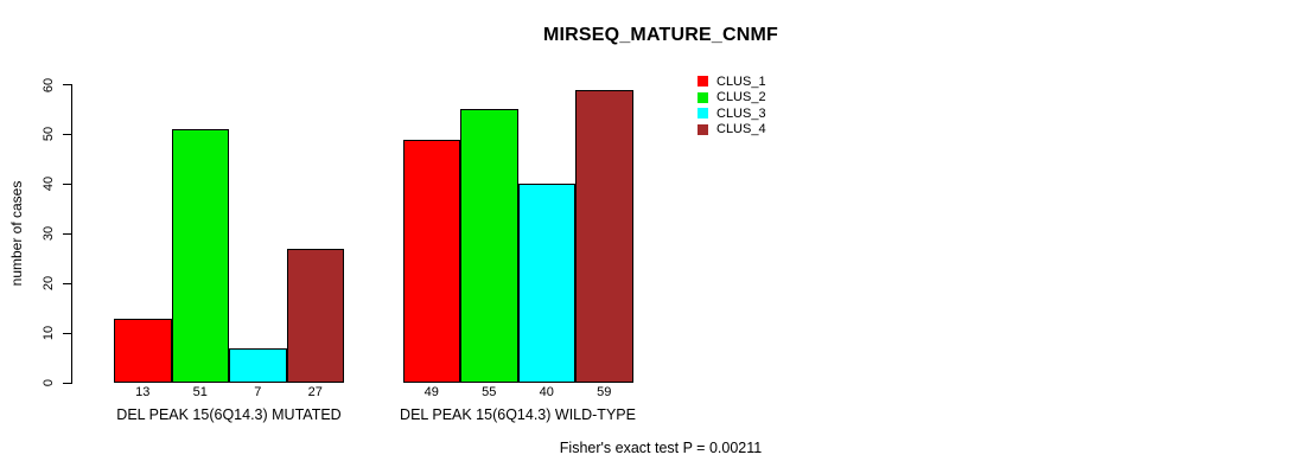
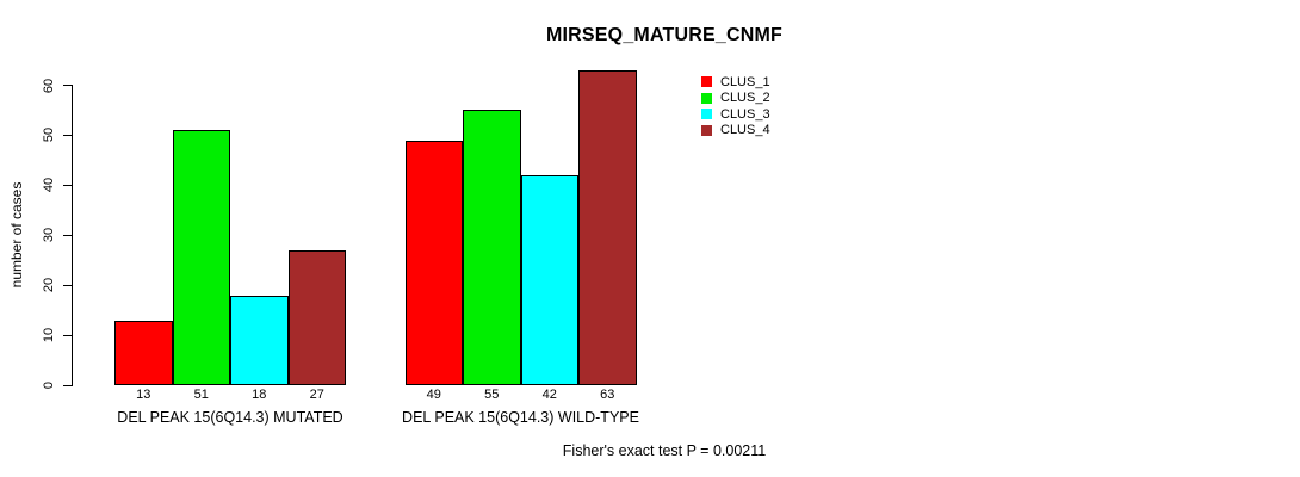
CLUS_3/DEL PEAK 15(6Q14.3) MUTATED: 7 -> 18
CLUS_3/DEL PEAK 15(6Q14.3) WILD-TYPE: 40 -> 42
CLUS_4/DEL PEAK 15(6Q14.3) WILD-TYPE: 59 -> 63
